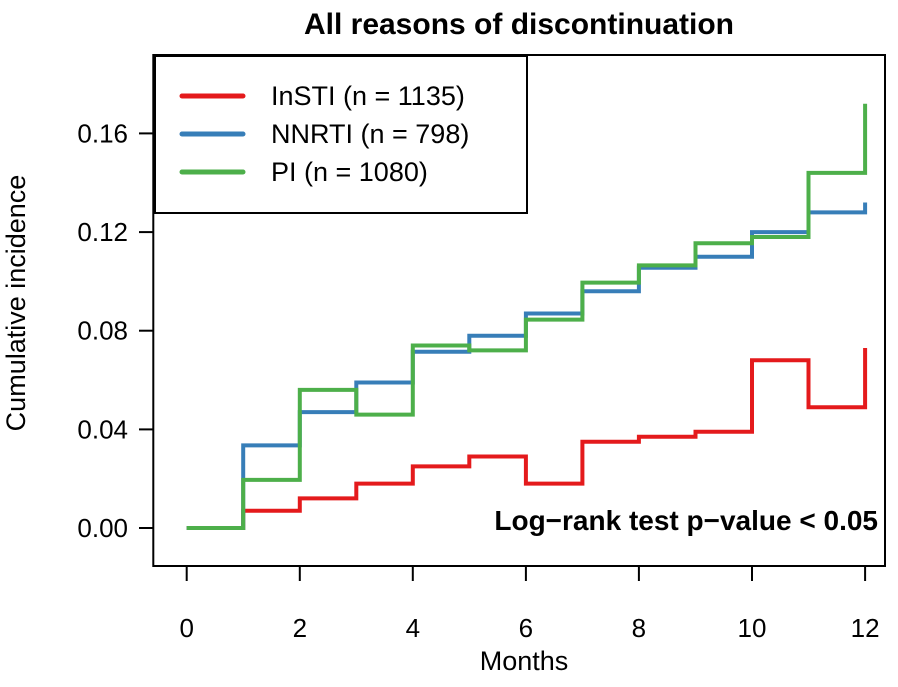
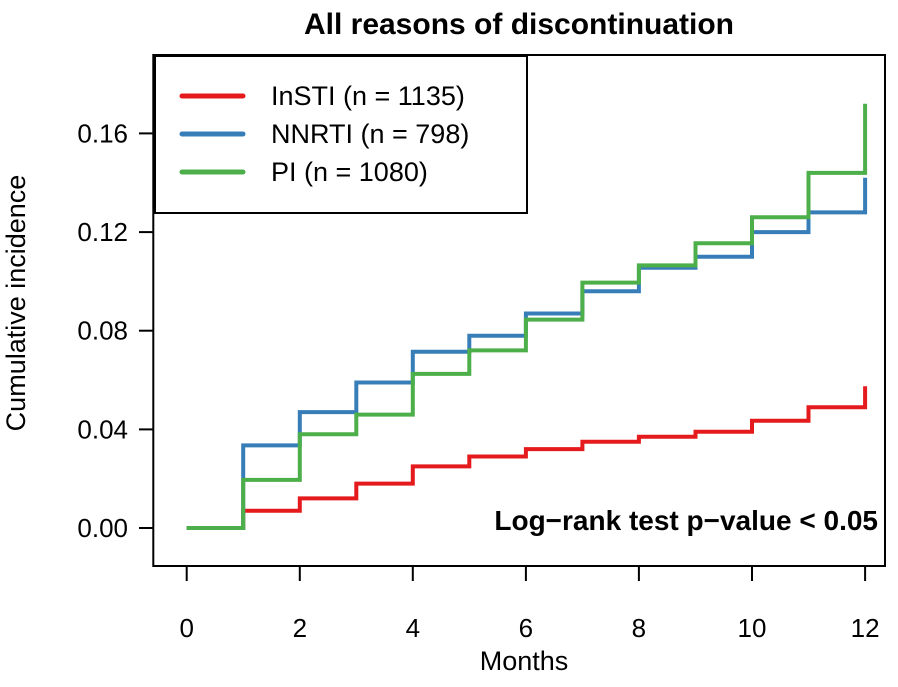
PI (n = 1080)/2: 0.056 -> 0.038
PI (n = 1080)/4: 0.074 -> 0.062
InSTI (n = 1135)/6: 0.018 -> 0.032
InSTI (n = 1135)/10: 0.068 -> 0.043
PI (n = 1080)/10: 0.118 -> 0.126
InSTI (n = 1135)/12: 0.073 -> 0.058
NNRTI (n = 798)/12: 0.132 -> 0.142
